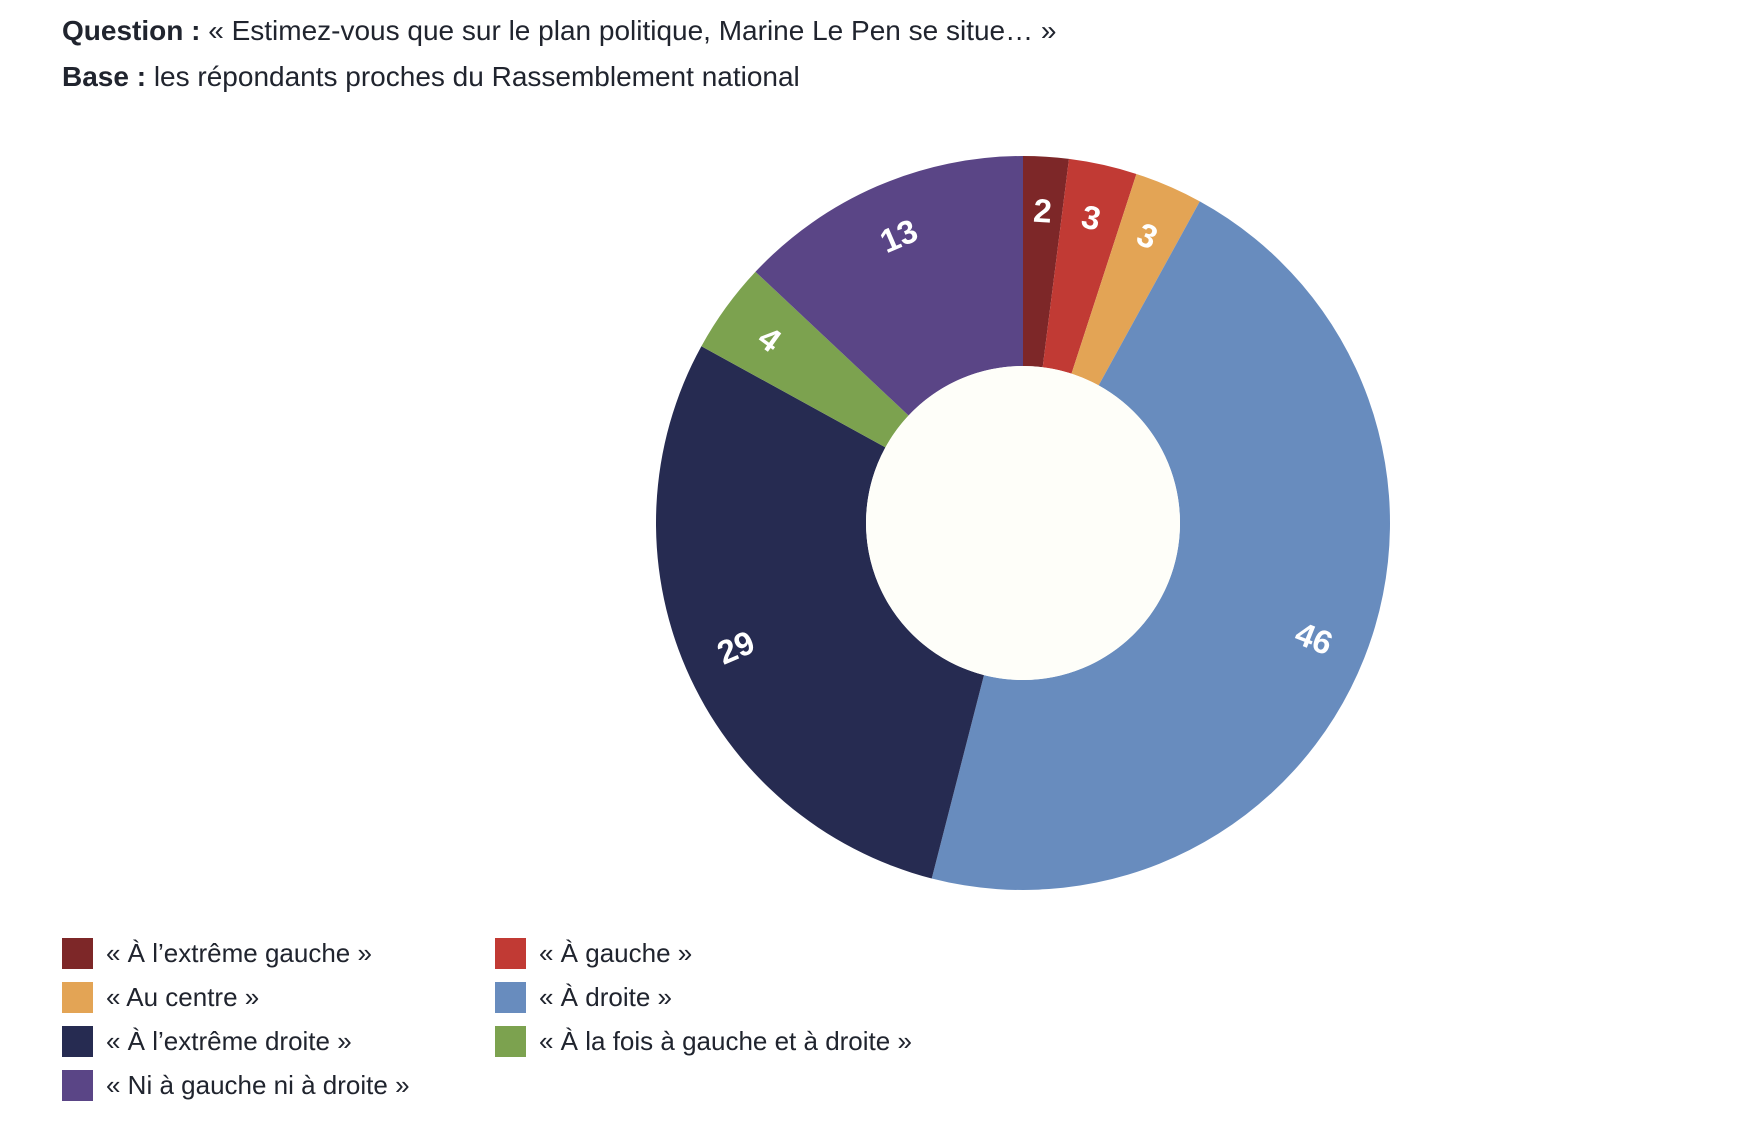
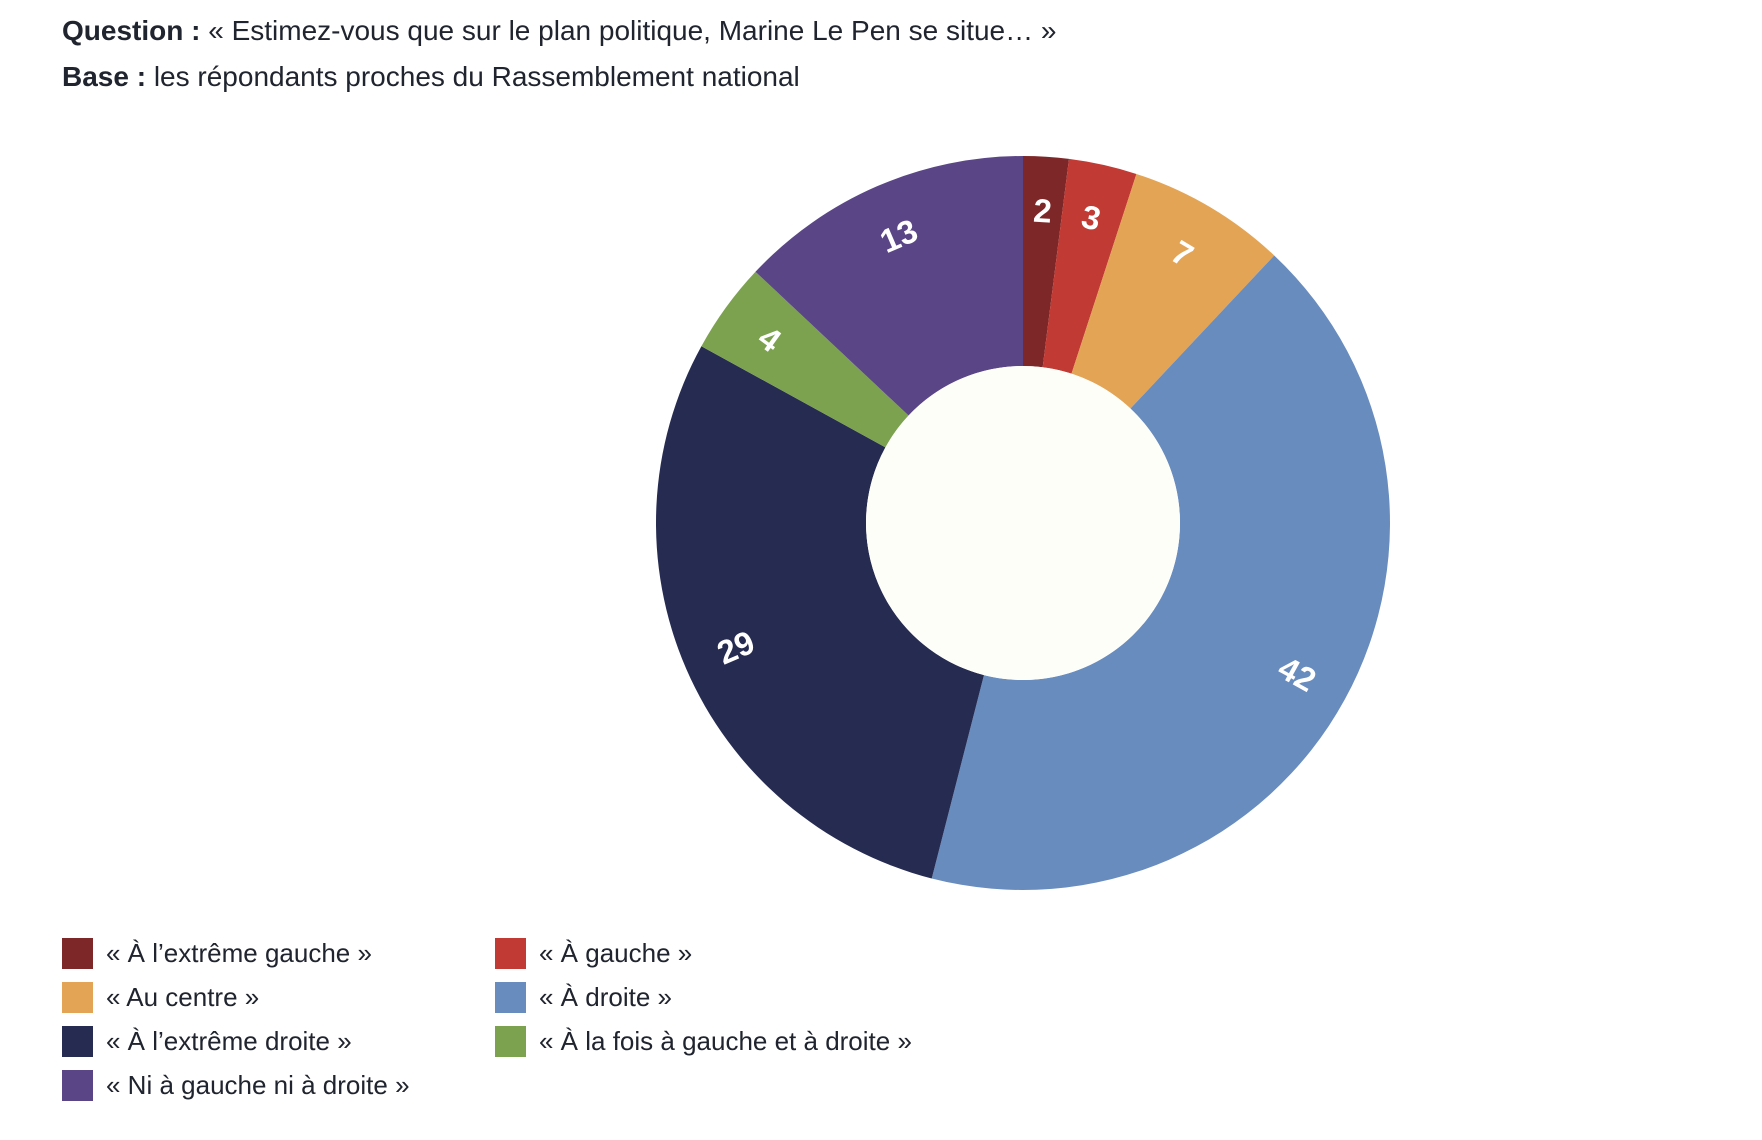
« Au centre »: 3 -> 7
« À droite »: 46 -> 42
